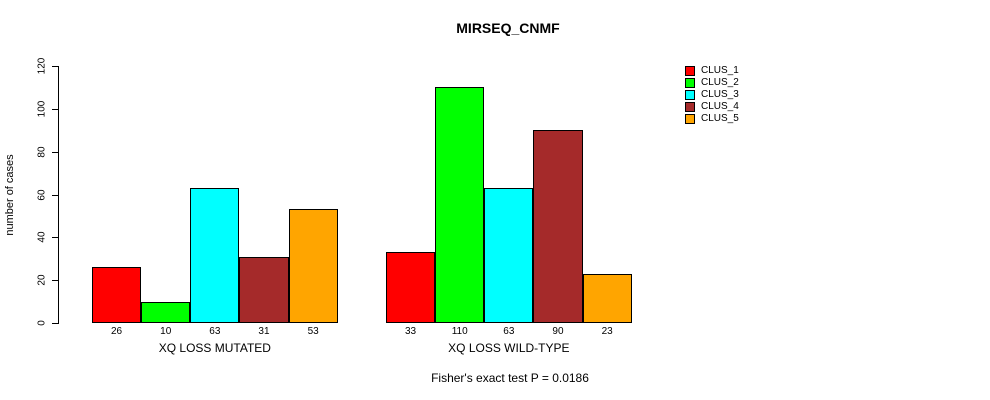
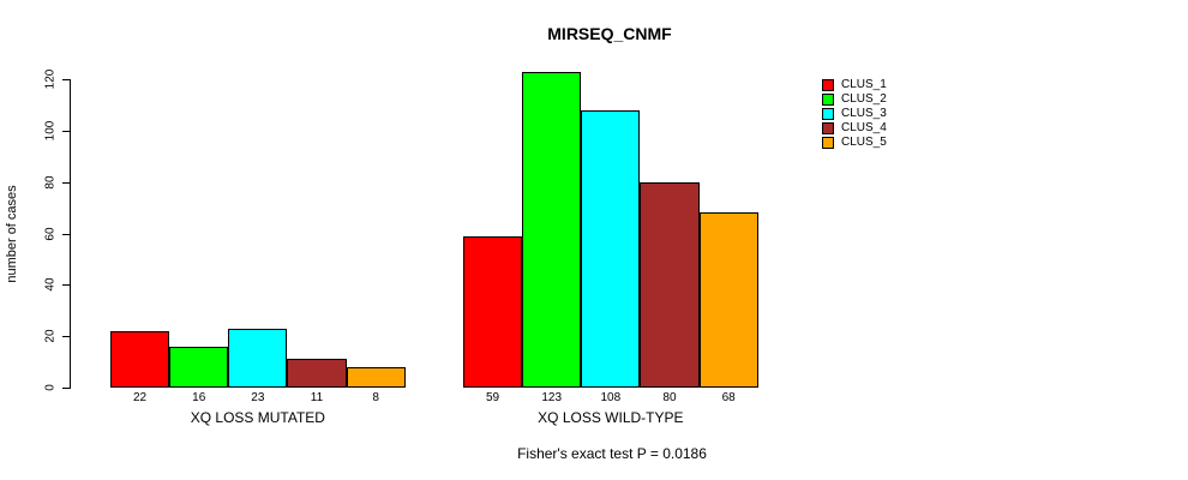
CLUS_1/XQ LOSS MUTATED: 26 -> 22
CLUS_2/XQ LOSS MUTATED: 10 -> 16
CLUS_3/XQ LOSS MUTATED: 63 -> 23
CLUS_4/XQ LOSS MUTATED: 31 -> 11
CLUS_5/XQ LOSS MUTATED: 53 -> 8
CLUS_1/XQ LOSS WILD-TYPE: 33 -> 59
CLUS_2/XQ LOSS WILD-TYPE: 110 -> 123
CLUS_3/XQ LOSS WILD-TYPE: 63 -> 108
CLUS_4/XQ LOSS WILD-TYPE: 90 -> 80
CLUS_5/XQ LOSS WILD-TYPE: 23 -> 68
